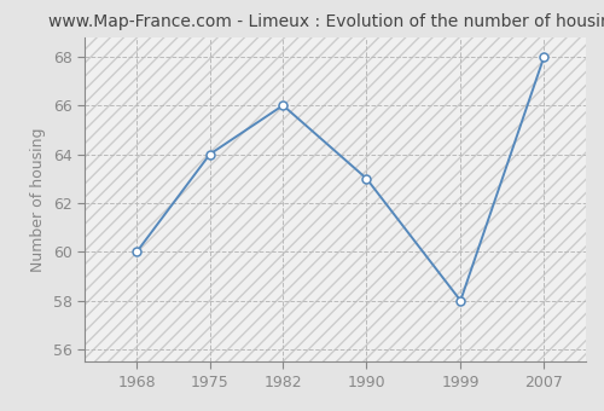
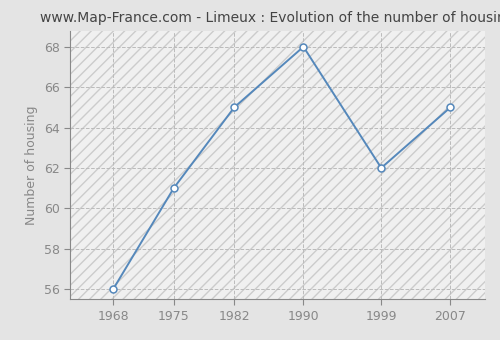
1968: 60 -> 56
1975: 64 -> 61
1982: 66 -> 65
1990: 63 -> 68
1999: 58 -> 62
2007: 68 -> 65
